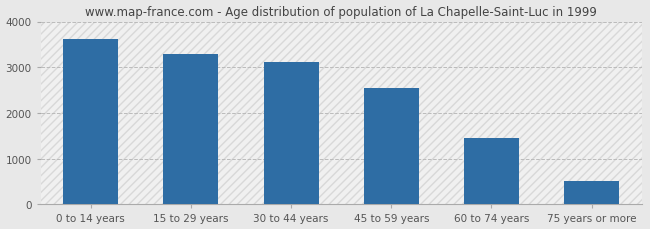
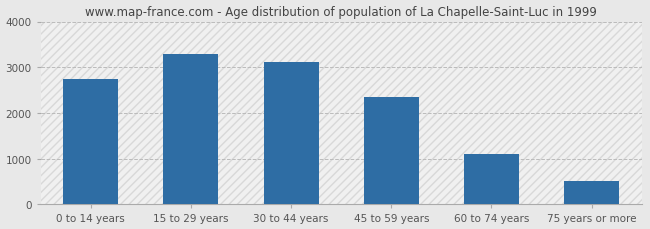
0 to 14 years: 3620 -> 2750
45 to 59 years: 2550 -> 2350
60 to 74 years: 1450 -> 1100
